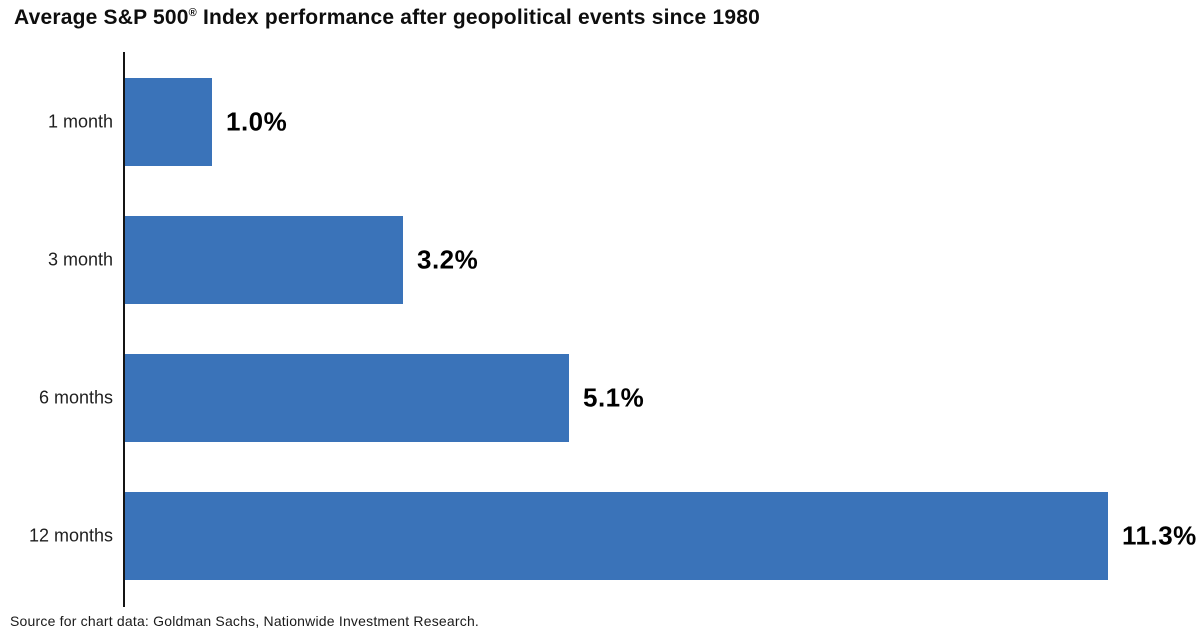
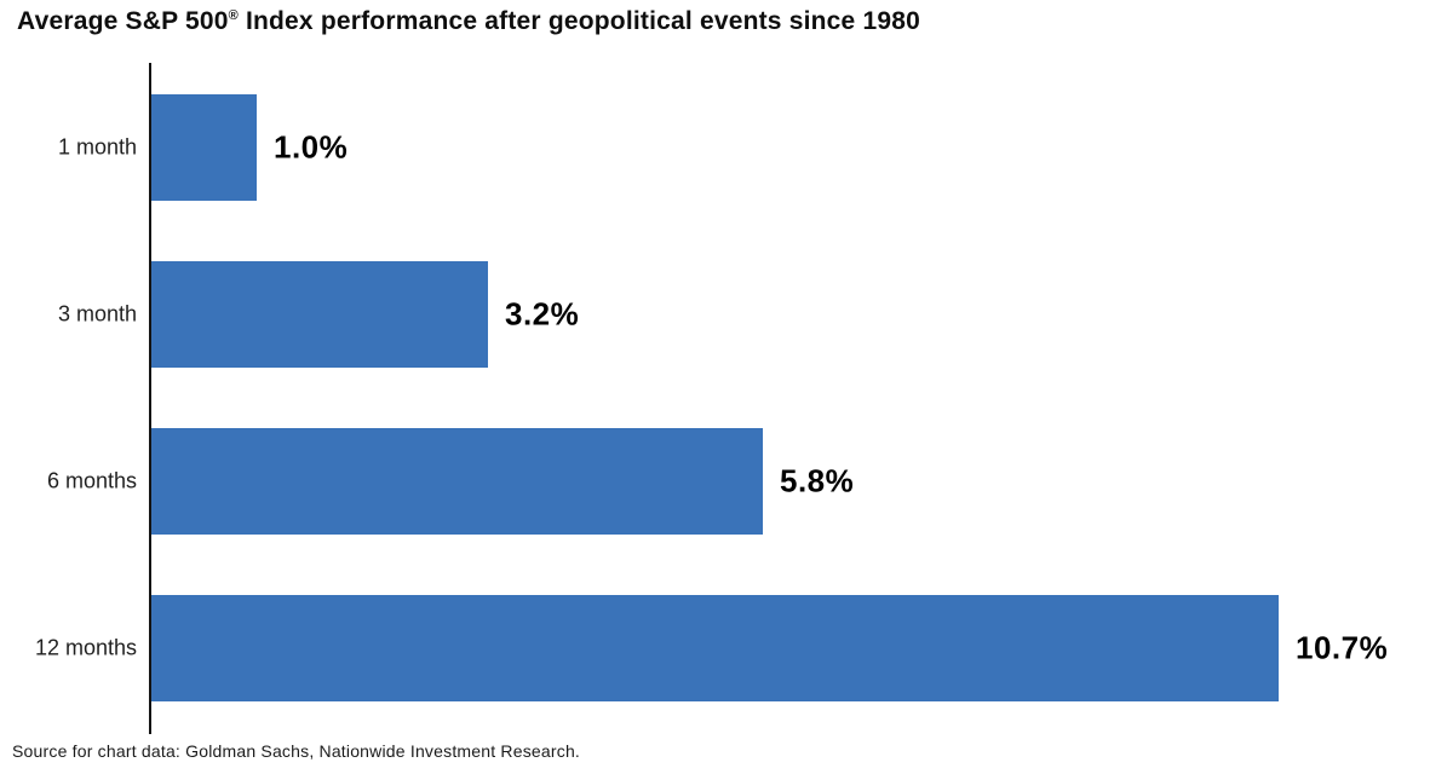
6 months: 5.1% -> 5.8%
12 months: 11.3% -> 10.7%
